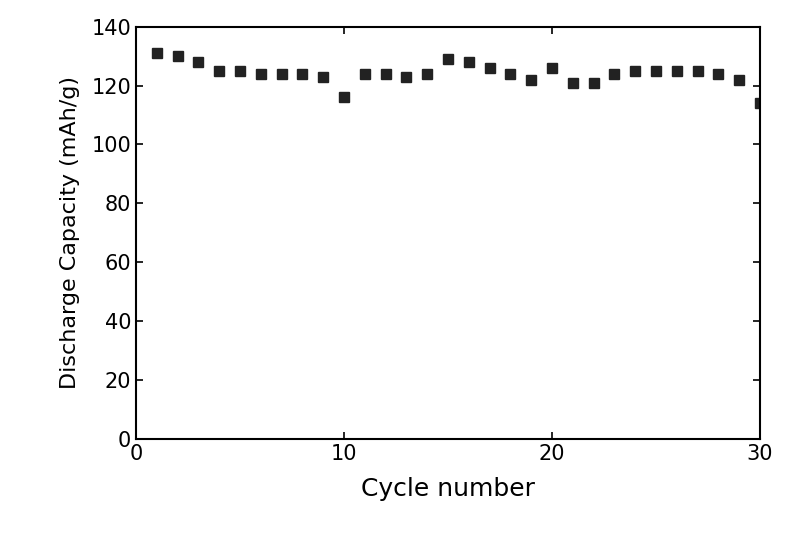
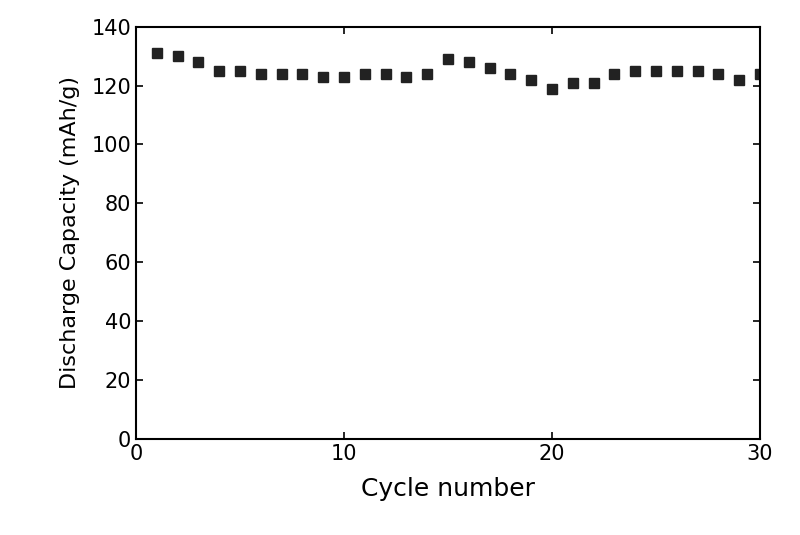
10: 116 -> 123
20: 126 -> 119
30: 114 -> 124
